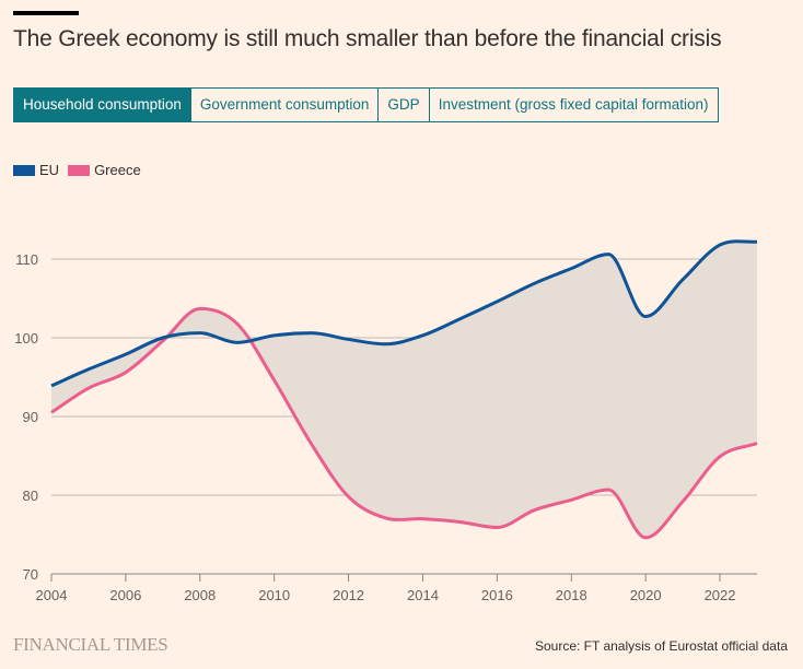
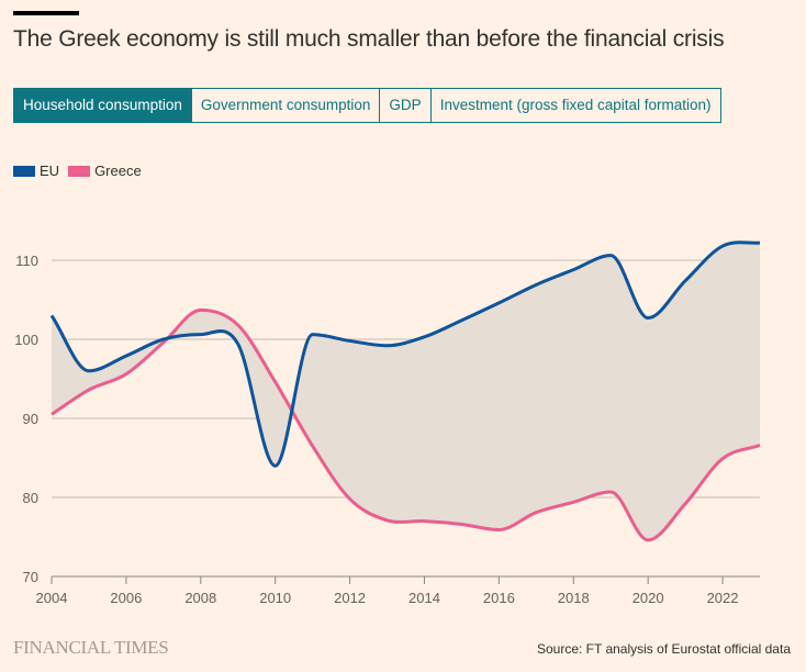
EU/2004: 94 -> 103
EU/2010: 100 -> 84
